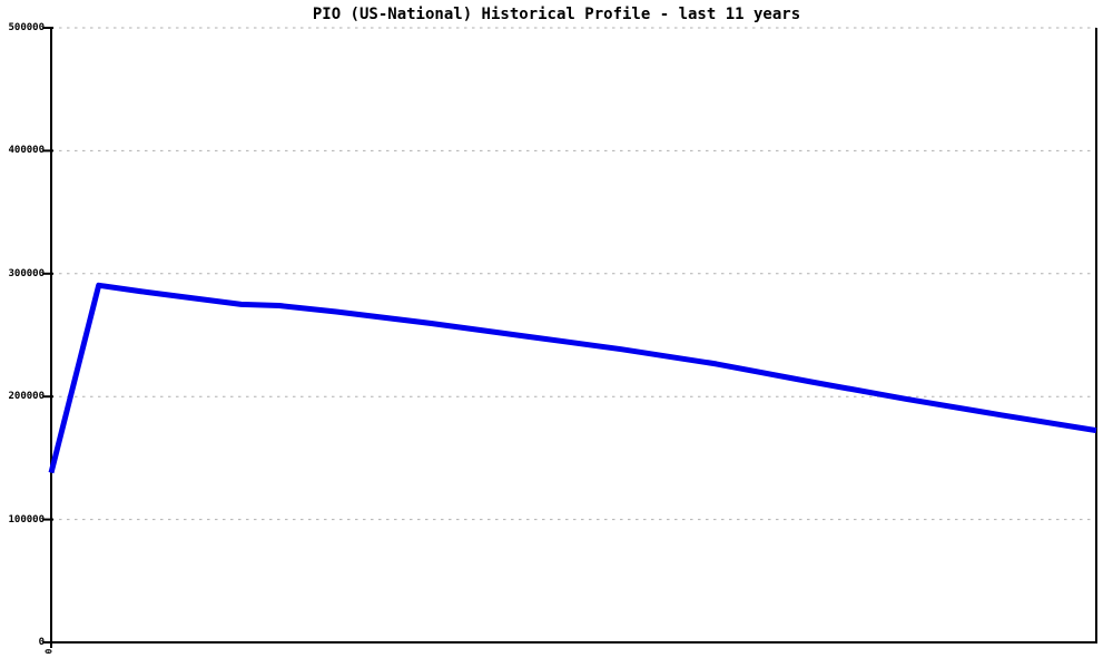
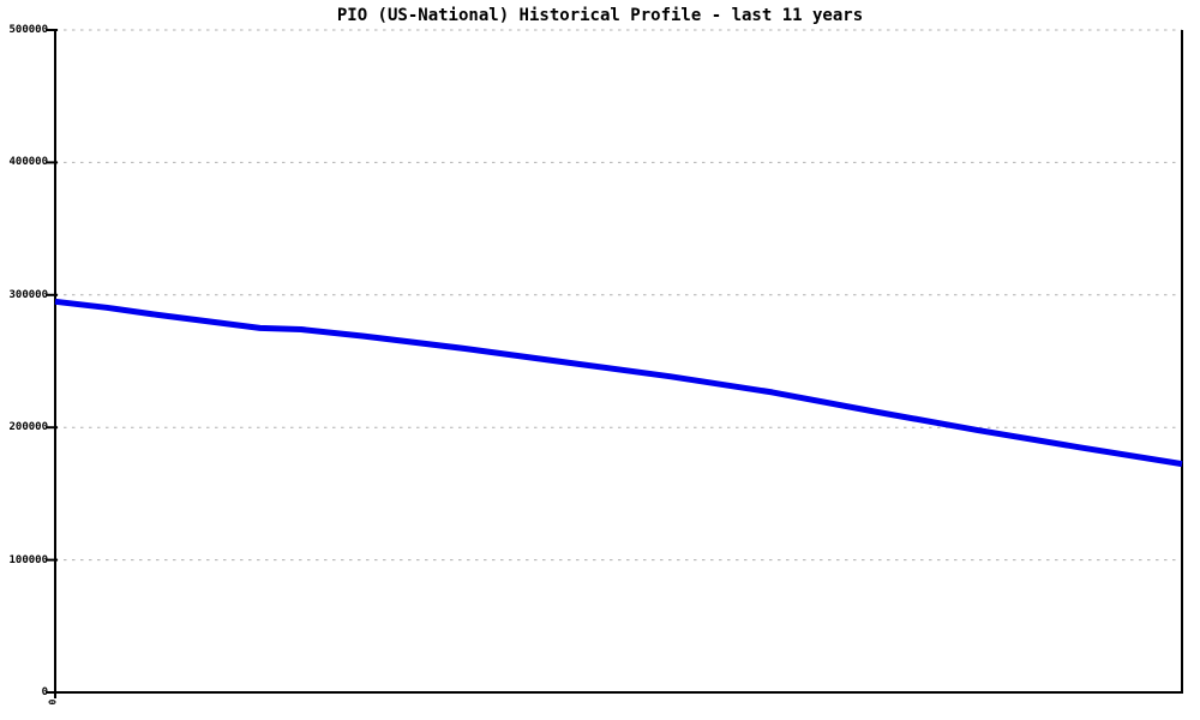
0: 138000 -> 295000
